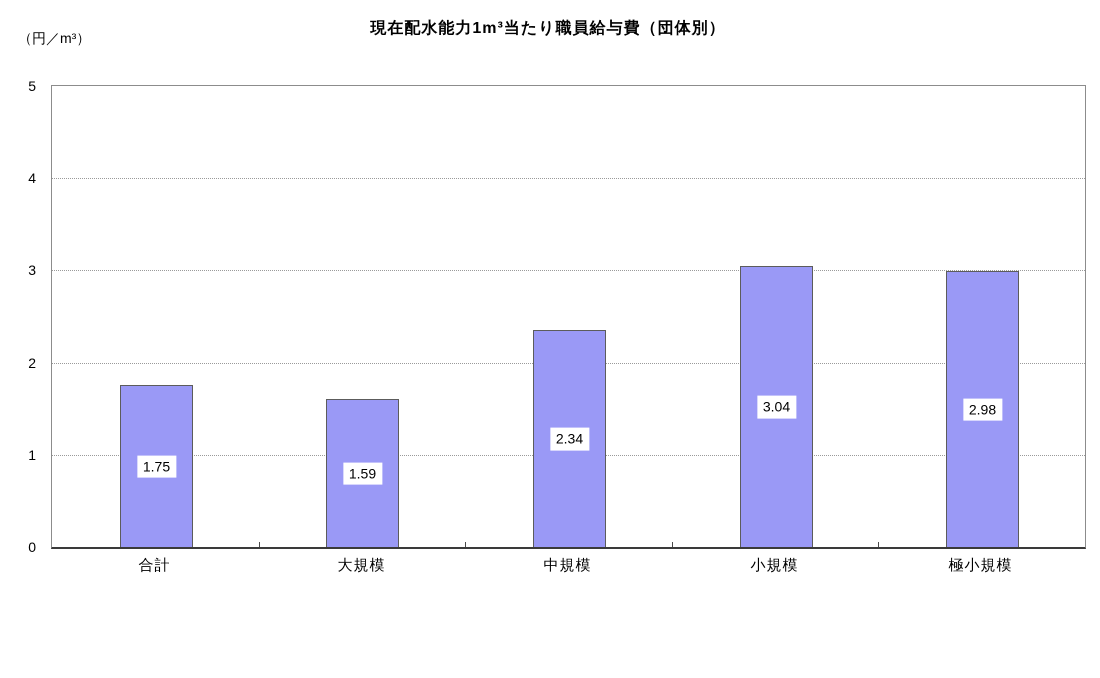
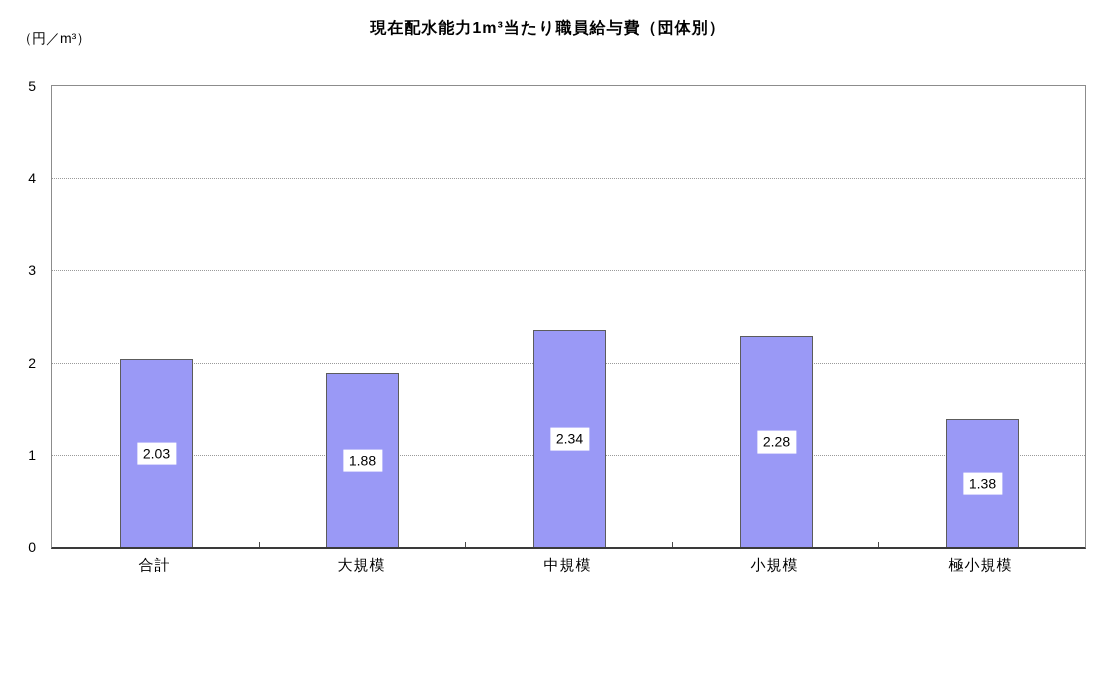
合計: 1.75 -> 2.03
大規模: 1.59 -> 1.88
小規模: 3.04 -> 2.28
極小規模: 2.98 -> 1.38
